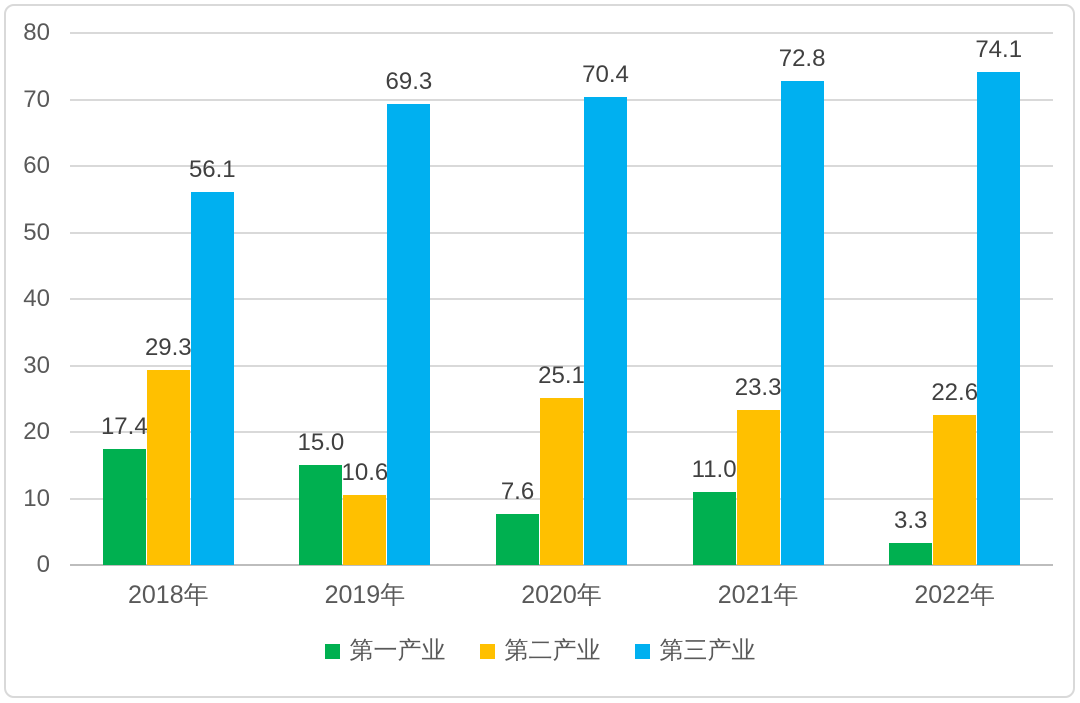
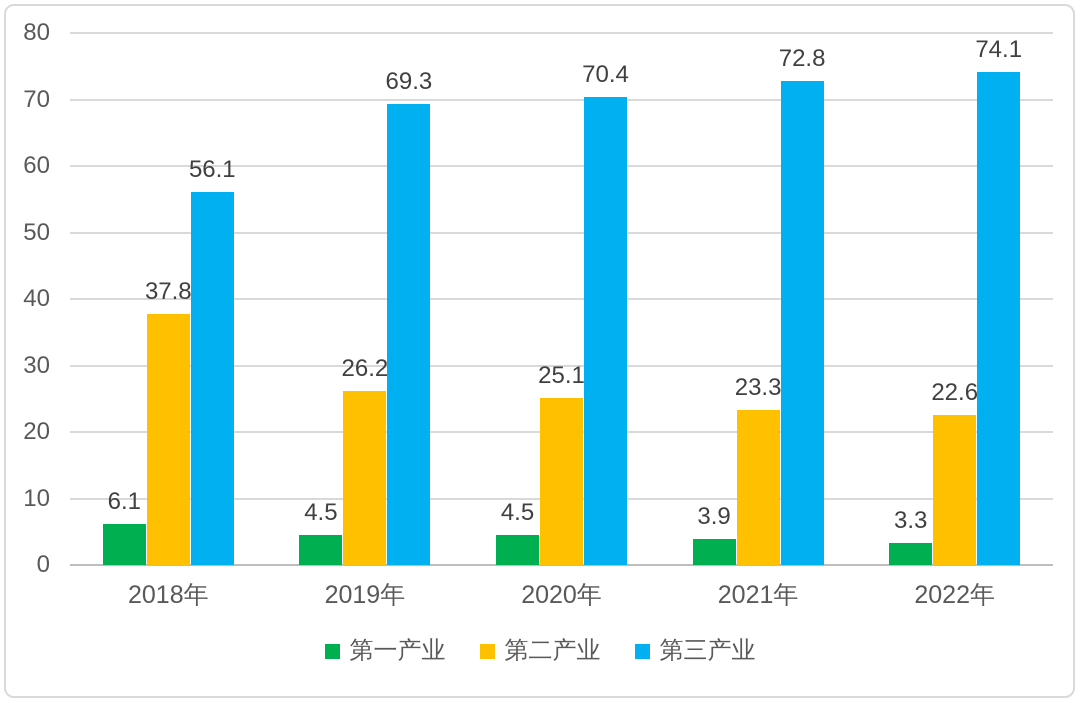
第一产业/2018年: 17.4 -> 6.1
第二产业/2018年: 29.3 -> 37.8
第一产业/2019年: 15.0 -> 4.5
第二产业/2019年: 10.6 -> 26.2
第一产业/2020年: 7.6 -> 4.5
第一产业/2021年: 11.0 -> 3.9
